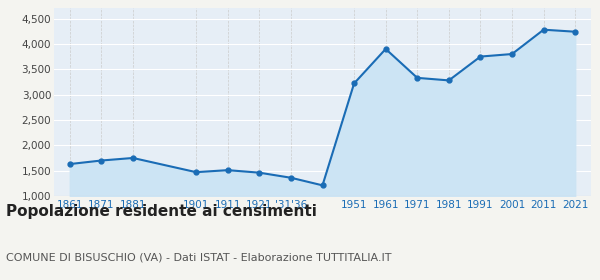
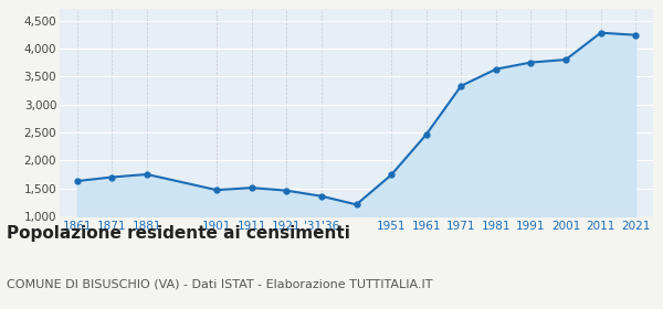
1951: 3,220 -> 1,740
1961: 3,900 -> 2,460
1981: 3,280 -> 3,630
